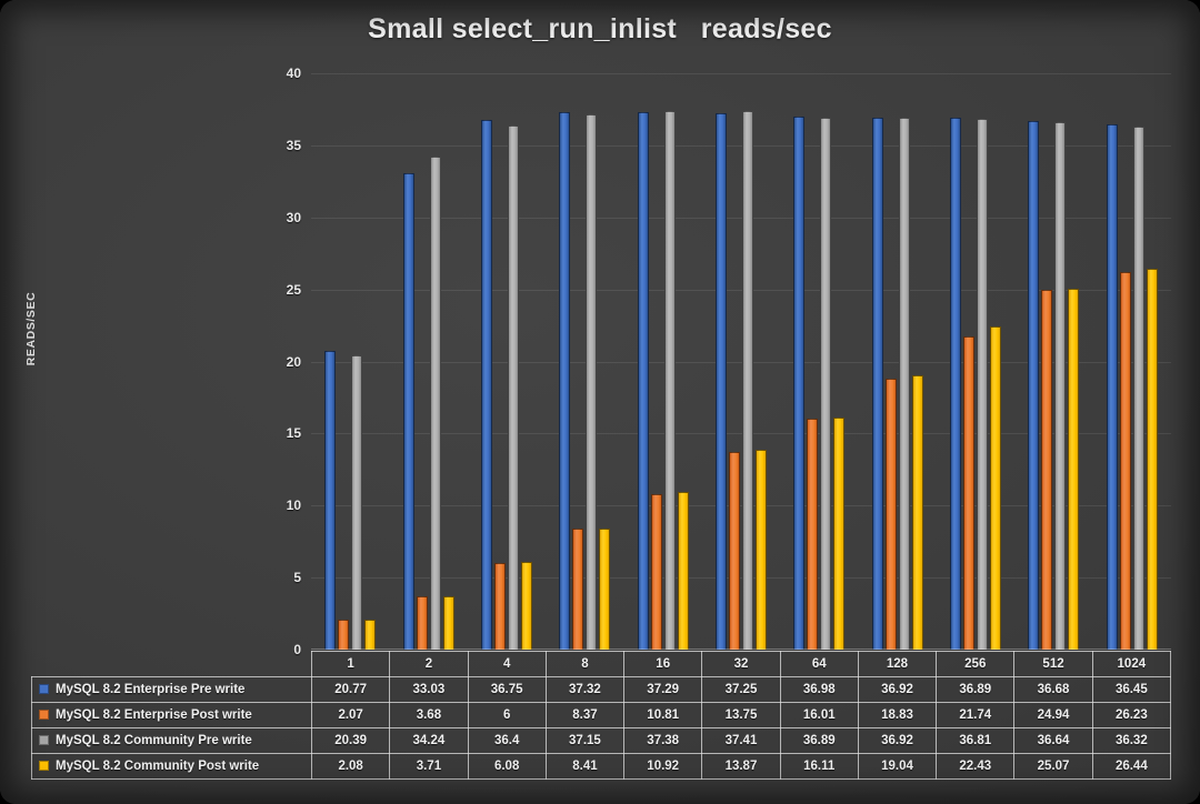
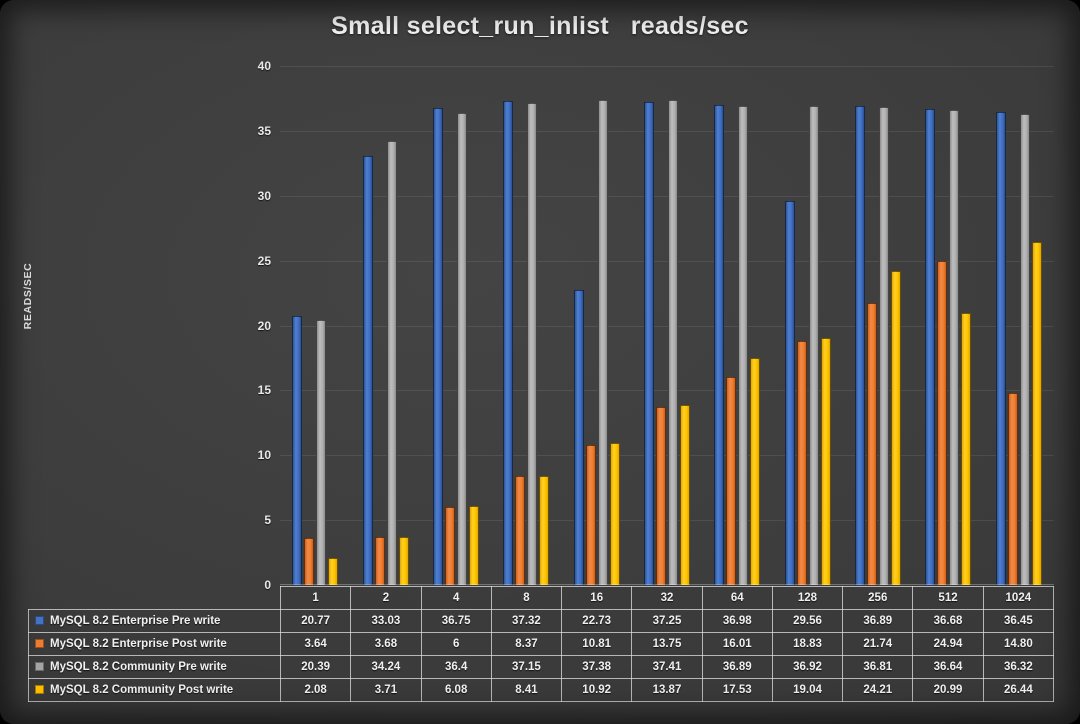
MySQL 8.2 Enterprise Post write/1: 2.07 -> 3.64
MySQL 8.2 Enterprise Pre write/16: 37.29 -> 22.73
MySQL 8.2 Community Post write/64: 16.11 -> 17.53
MySQL 8.2 Enterprise Pre write/128: 36.92 -> 29.56
MySQL 8.2 Community Post write/256: 22.43 -> 24.21
MySQL 8.2 Community Post write/512: 25.07 -> 20.99
MySQL 8.2 Enterprise Post write/1024: 26.23 -> 14.80
